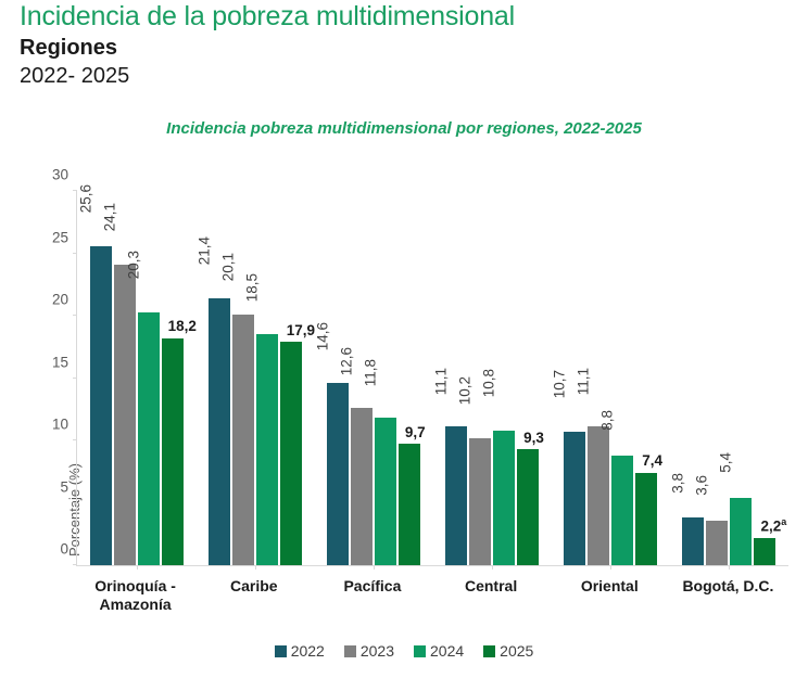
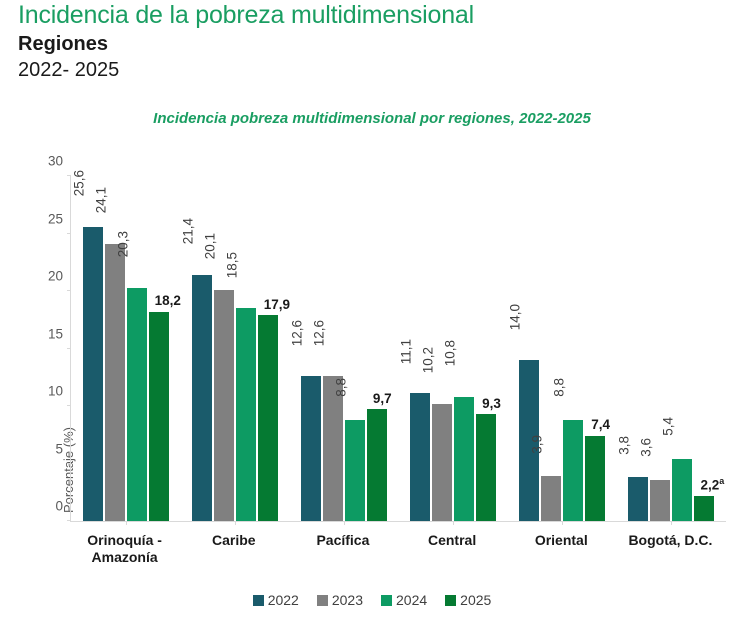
2022/Pacífica: 14,6 -> 12,6
2024/Pacífica: 11,8 -> 8,8
2022/Oriental: 10,7 -> 14,0
2023/Oriental: 11,1 -> 3,9
